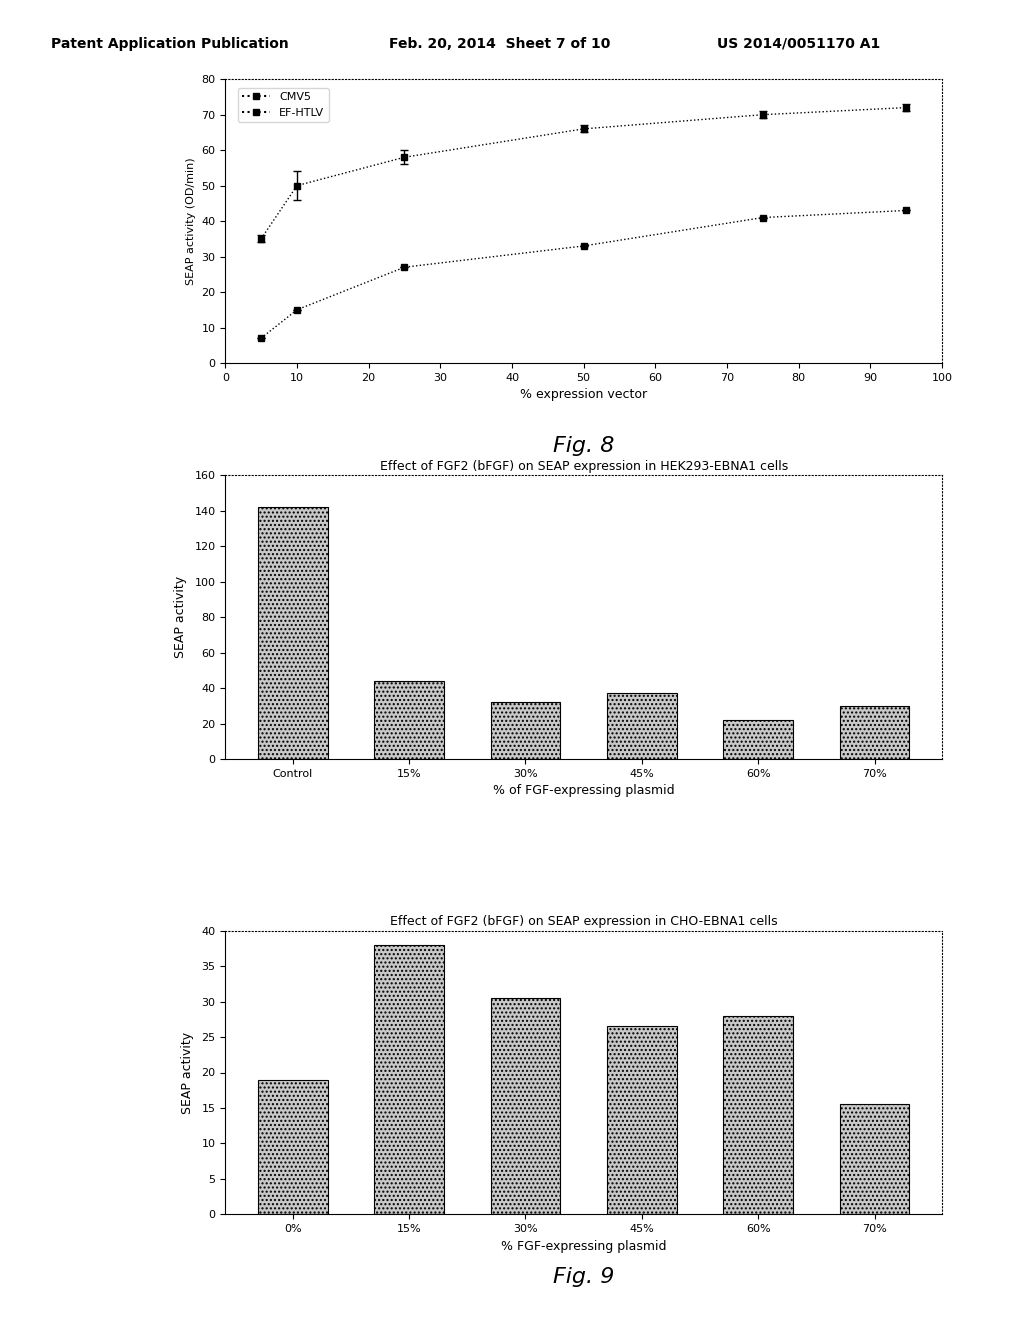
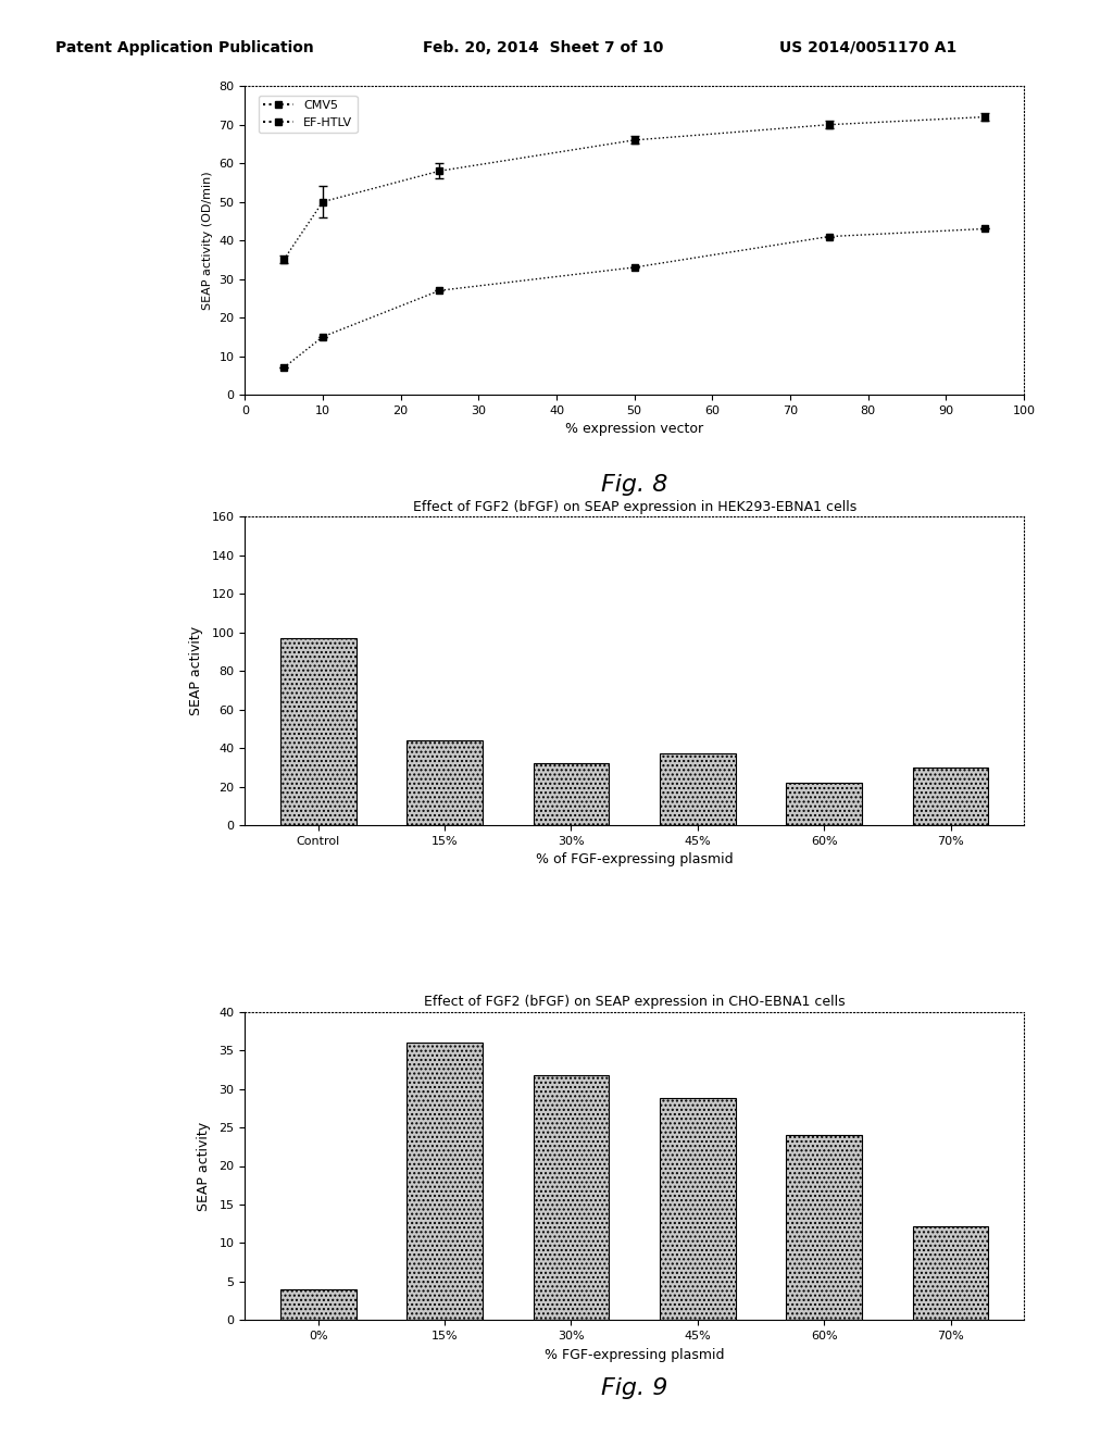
Control: 142 -> 97
Effect of FGF2 (bFGF) on SEAP expression in CHO-EBNA1 cells/0%: 19.0 -> 4.0
Effect of FGF2 (bFGF) on SEAP expression in CHO-EBNA1 cells/15%: 38.0 -> 36.0
Effect of FGF2 (bFGF) on SEAP expression in CHO-EBNA1 cells/30%: 30.5 -> 31.8
Effect of FGF2 (bFGF) on SEAP expression in CHO-EBNA1 cells/45%: 26.5 -> 28.8
Effect of FGF2 (bFGF) on SEAP expression in CHO-EBNA1 cells/60%: 28.0 -> 24.0
Effect of FGF2 (bFGF) on SEAP expression in CHO-EBNA1 cells/70%: 15.5 -> 12.2
